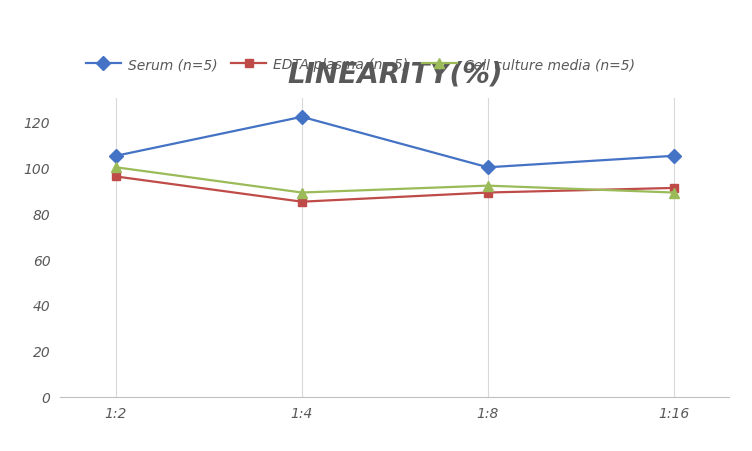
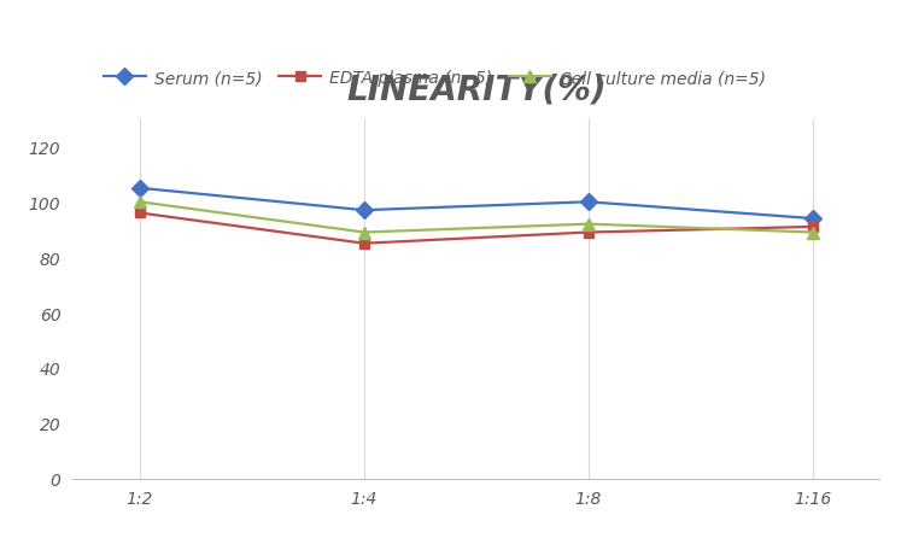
Serum (n=5)/1:4: 122 -> 97
Serum (n=5)/1:16: 105 -> 94
